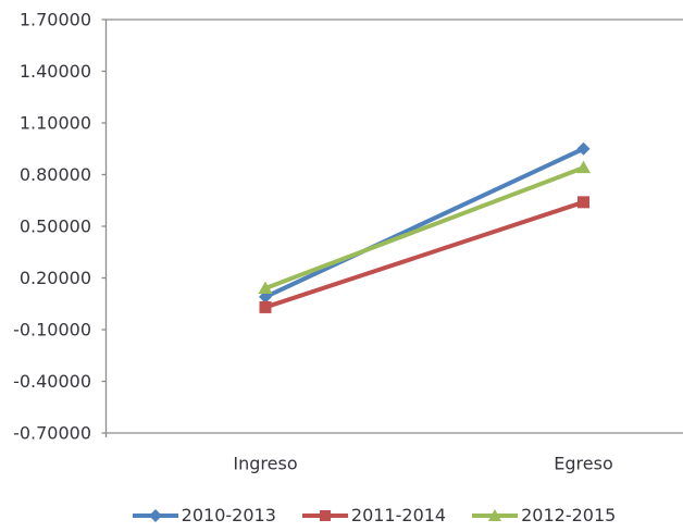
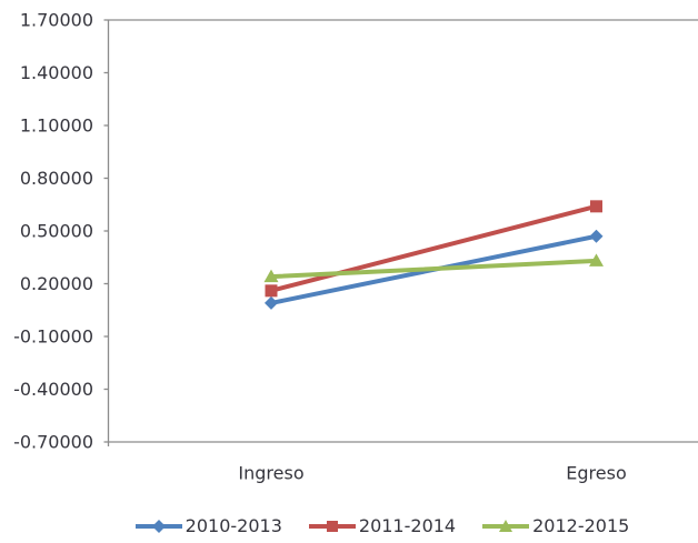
2011-2014/Ingreso: 0.03 -> 0.16
2012-2015/Ingreso: 0.14 -> 0.24
2010-2013/Egreso: 0.95 -> 0.47
2012-2015/Egreso: 0.84 -> 0.33
